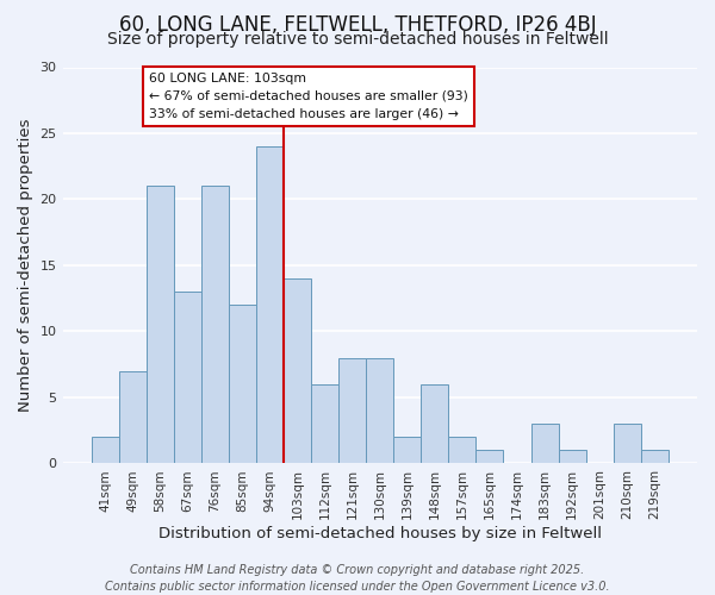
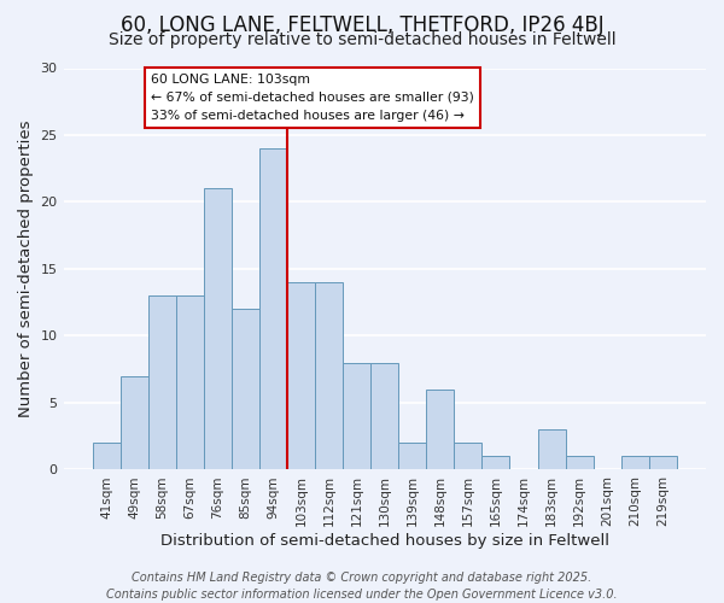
58sqm: 21 -> 13
112sqm: 6 -> 14
210sqm: 3 -> 1
